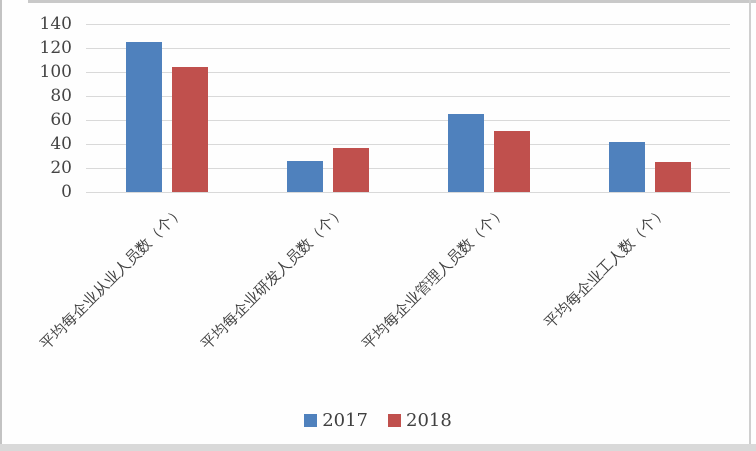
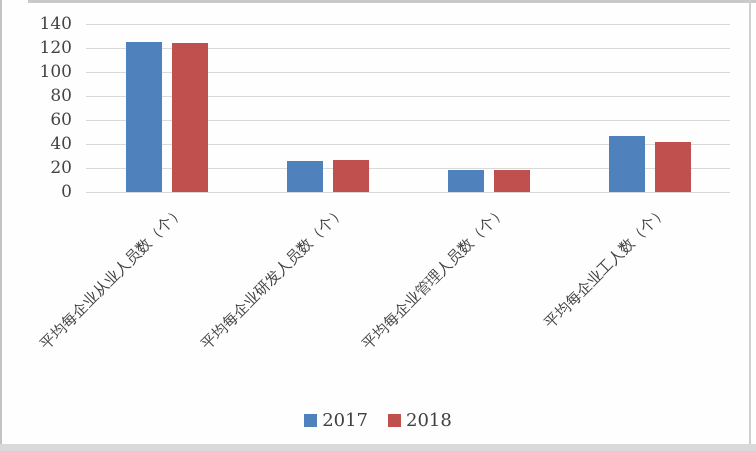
2018/平均每企业从业人员数（个）: 104 -> 124
2018/平均每企业研发人员数（个）: 37 -> 27
2017/平均每企业管理人员数（个）: 65 -> 18
2018/平均每企业管理人员数（个）: 51 -> 18
2017/平均每企业工人数（个）: 42 -> 47
2018/平均每企业工人数（个）: 25 -> 42
